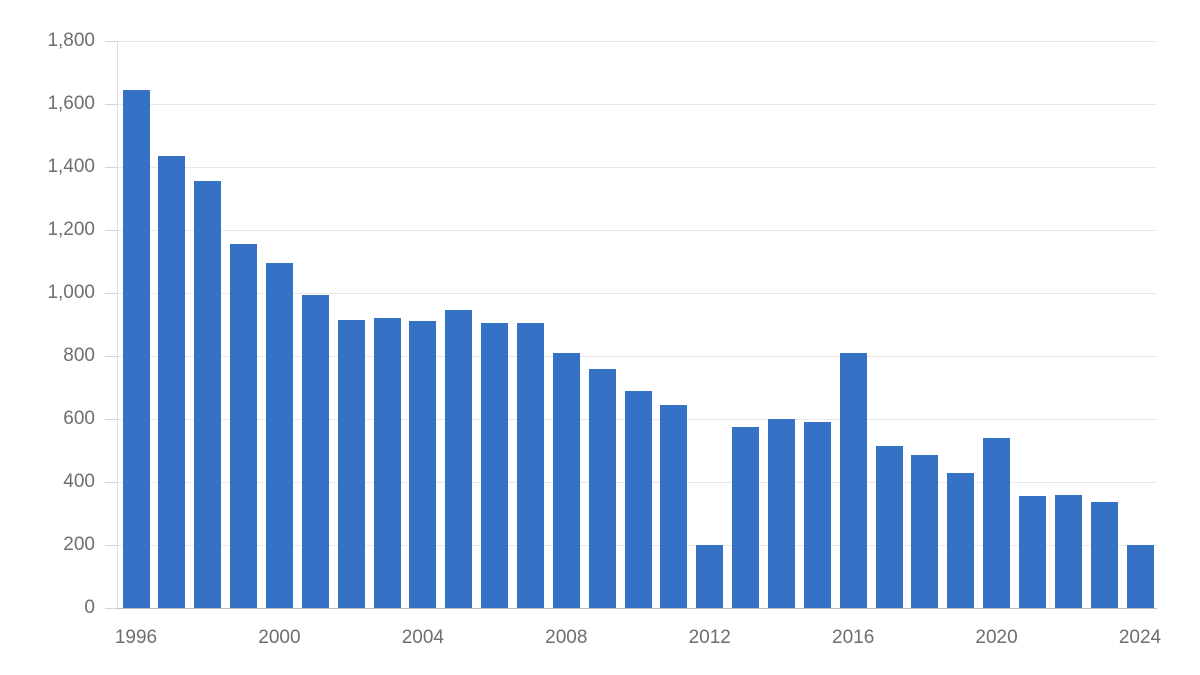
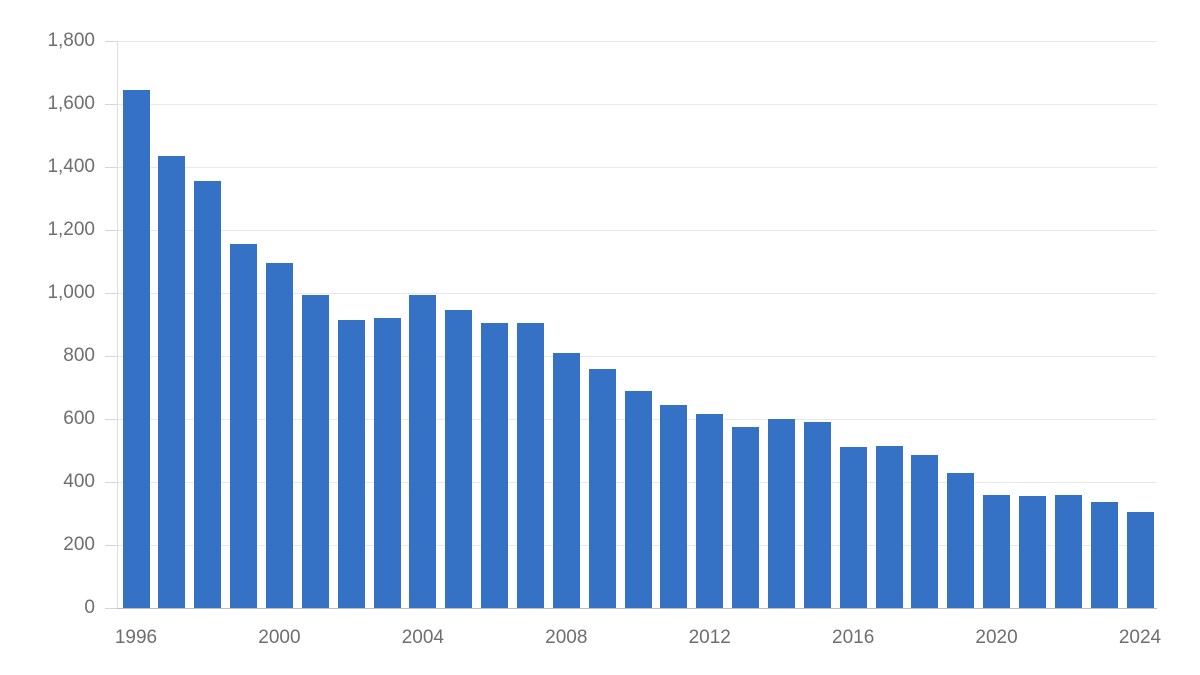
2004: 910 -> 1000
2012: 200 -> 620
2016: 810 -> 510
2020: 540 -> 360
2024: 200 -> 300
